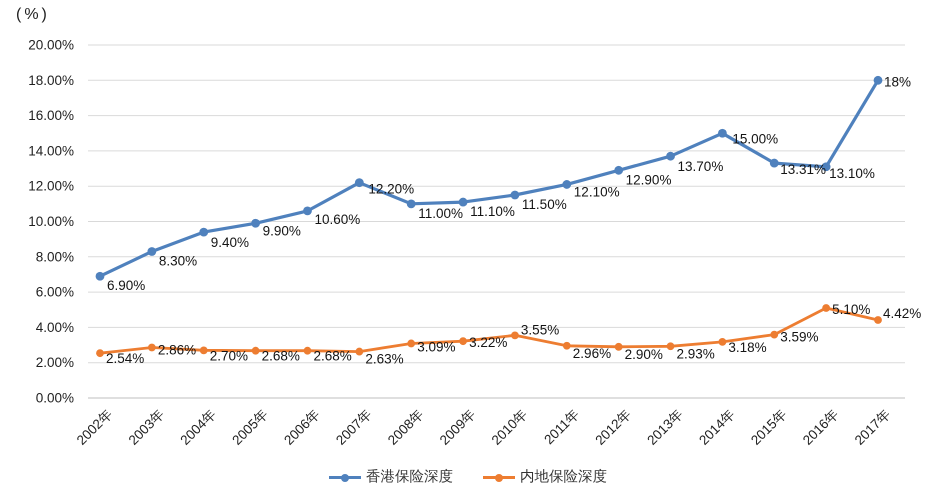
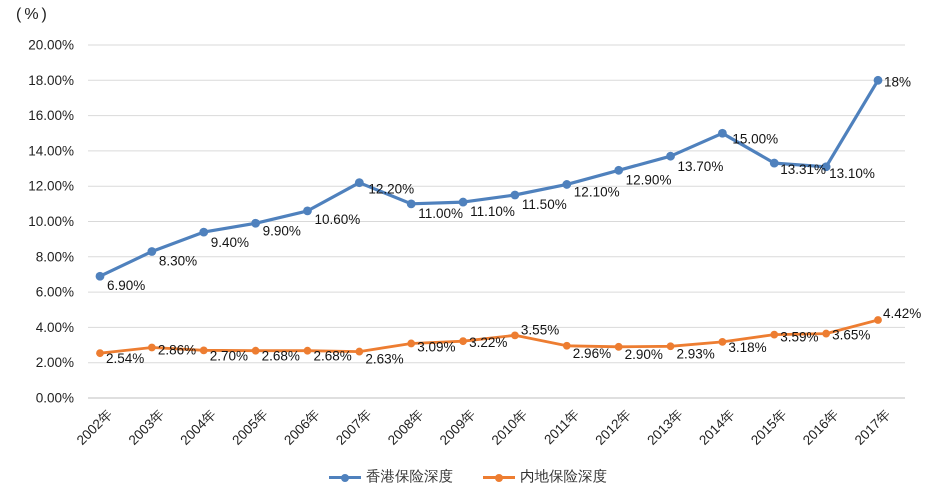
内地保险深度/2016年: 5.10% -> 3.65%
